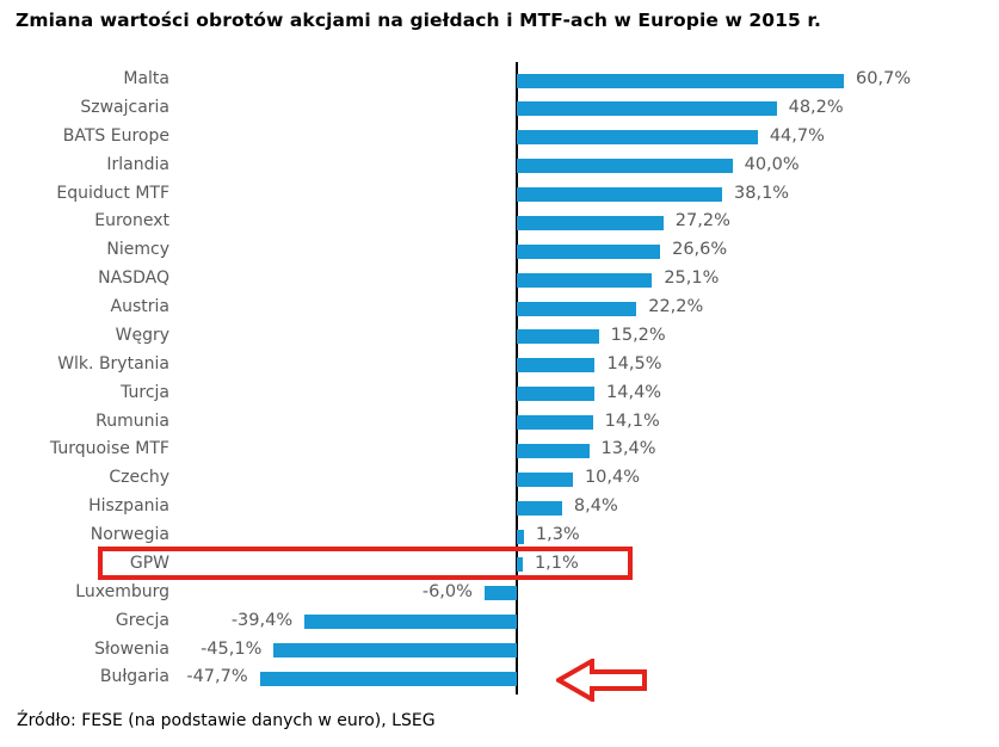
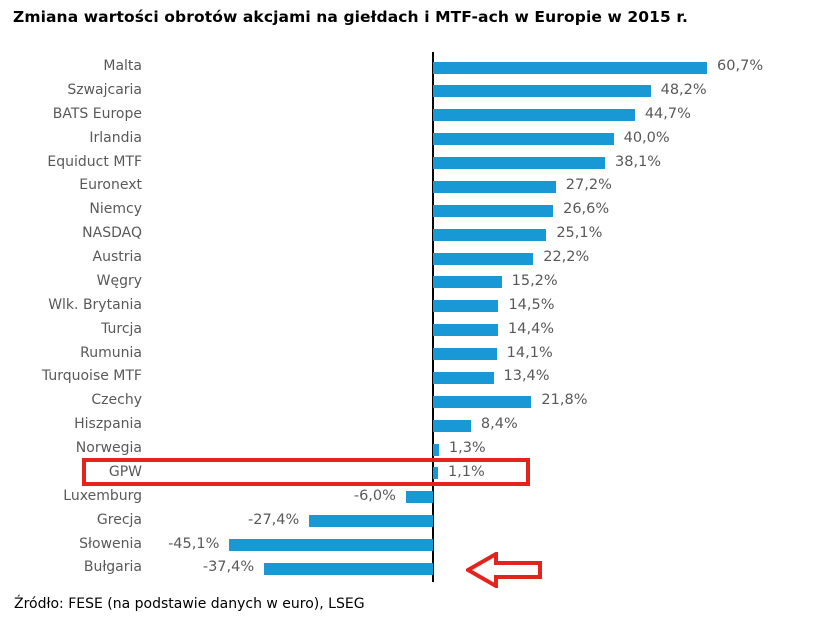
Czechy: 10,4% -> 21,8%
Grecja: -39,4% -> -27,4%
Bułgaria: -47,7% -> -37,4%
